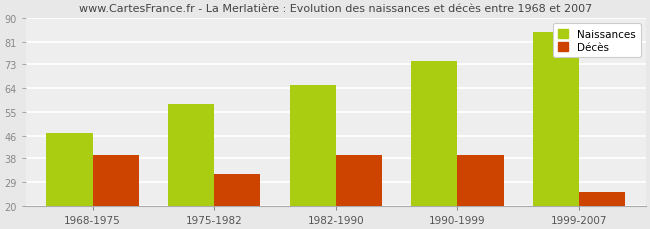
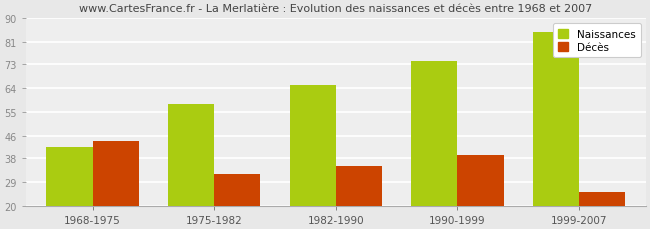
Naissances/1968-1975: 47 -> 42
Décès/1968-1975: 39 -> 44
Décès/1982-1990: 39 -> 35
